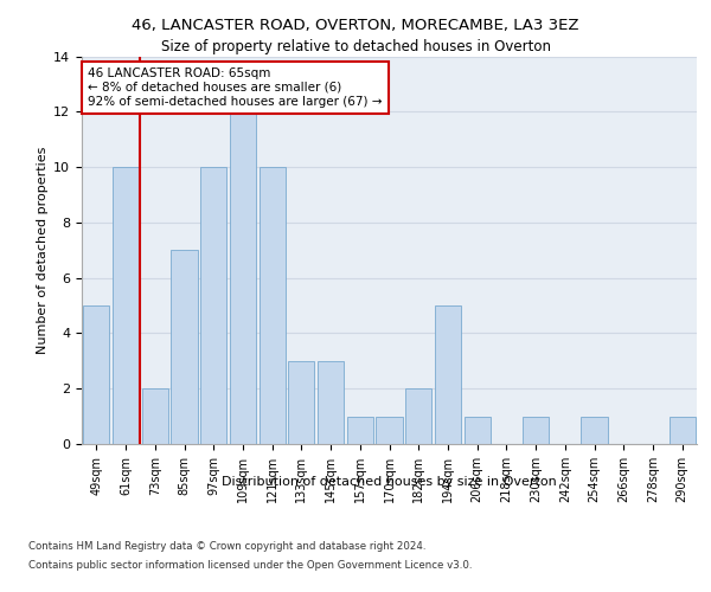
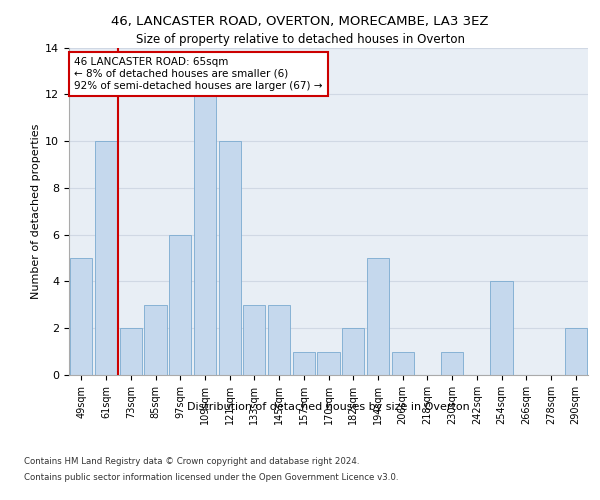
85sqm: 7 -> 3
97sqm: 10 -> 6
254sqm: 1 -> 4
290sqm: 1 -> 2
